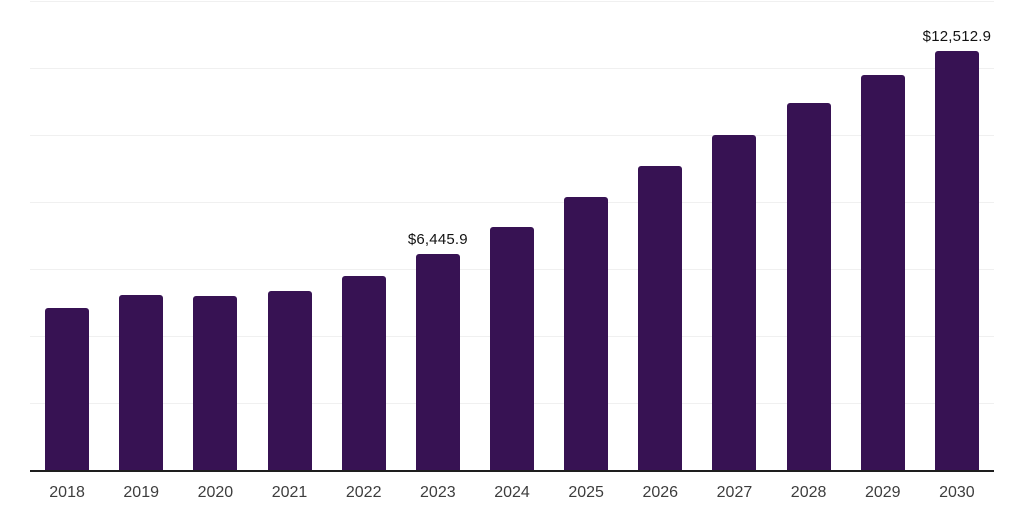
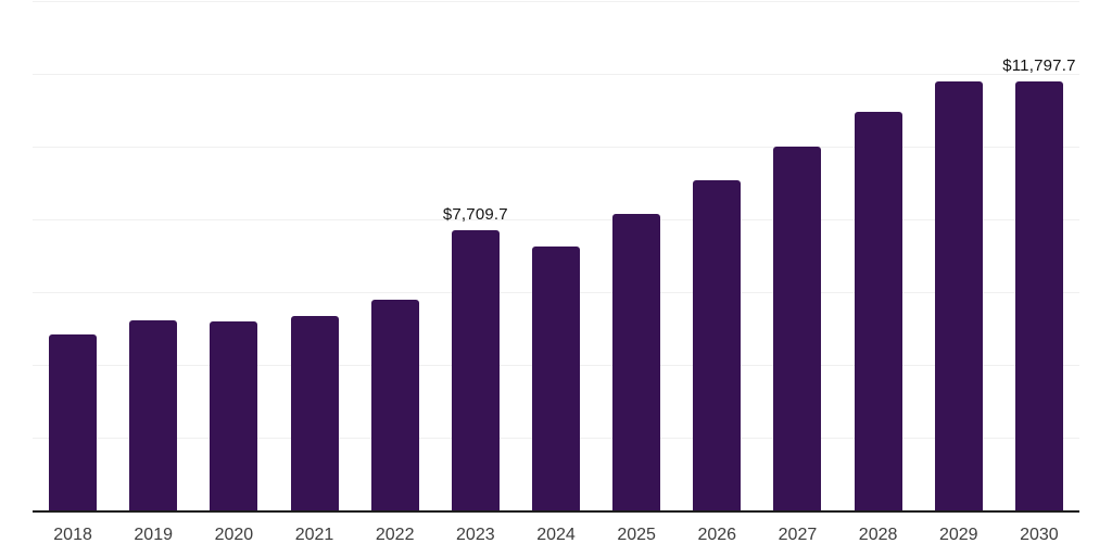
2023: $6,445.9 -> $7,709.7
2030: $12,512.9 -> $11,797.7
